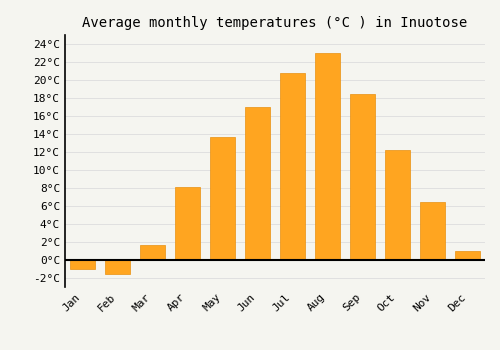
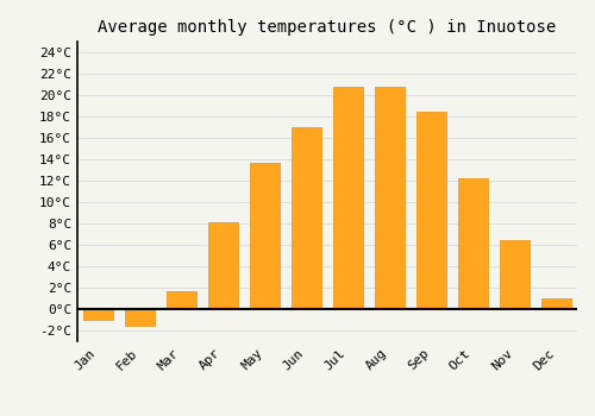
Aug: 23.0°C -> 20.8°C
